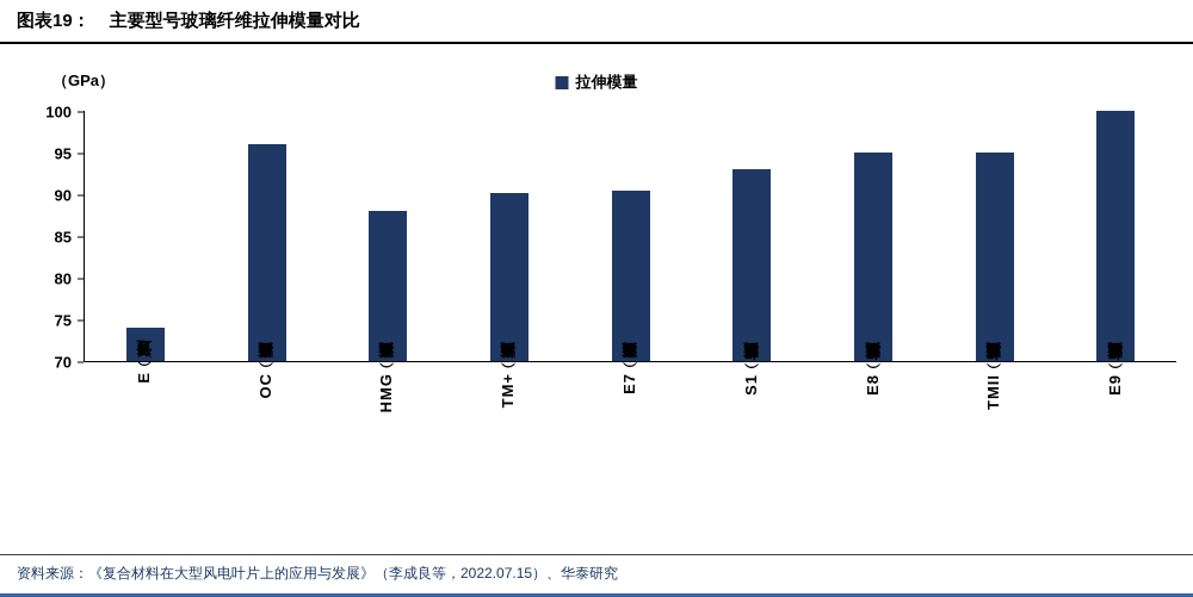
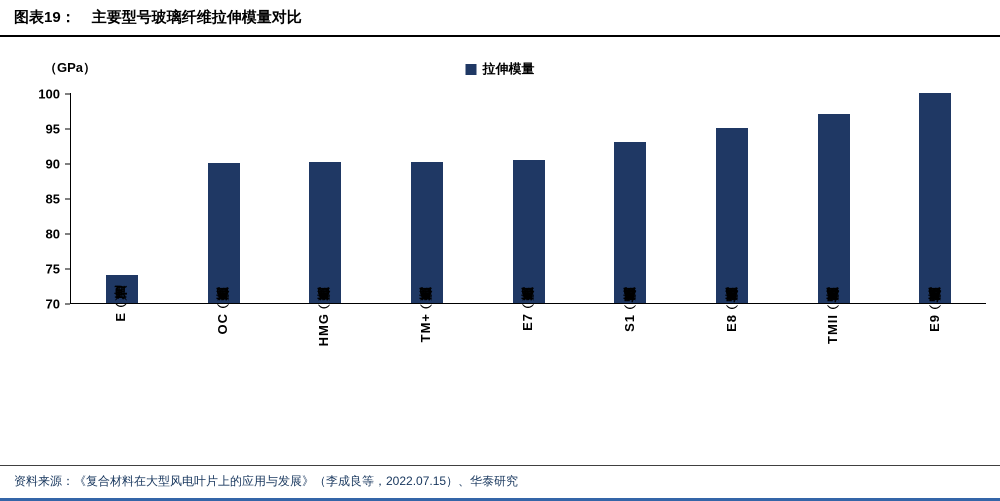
OC（高模量）: 96 -> 90
HMG（高模量）: 88 -> 90
TMII（超高模量）: 95 -> 97
